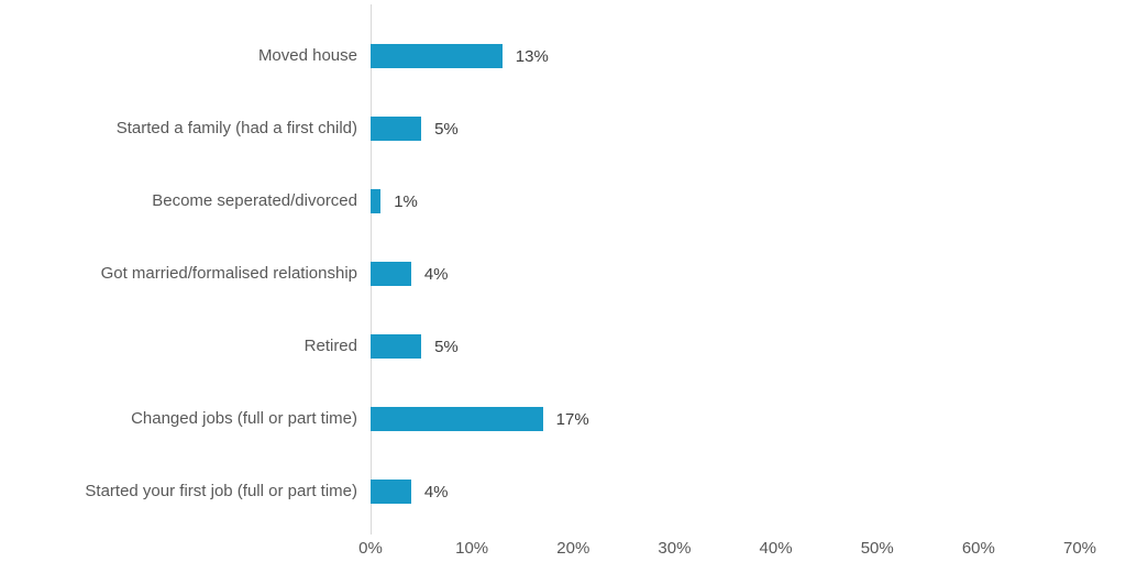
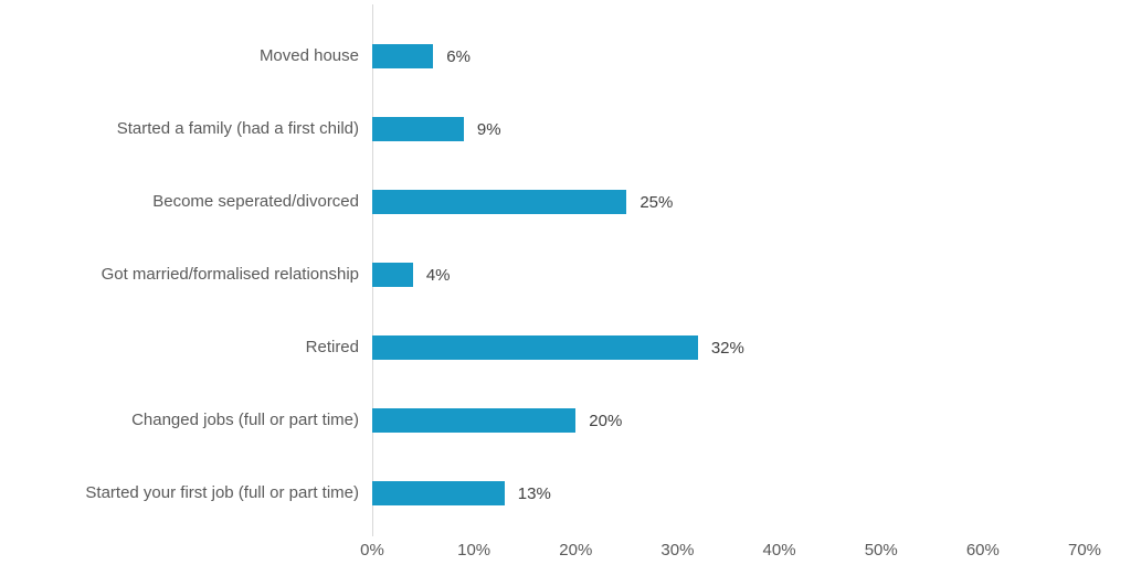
Moved house: 13% -> 6%
Started a family (had a first child): 5% -> 9%
Become seperated/divorced: 1% -> 25%
Retired: 5% -> 32%
Changed jobs (full or part time): 17% -> 20%
Started your first job (full or part time): 4% -> 13%
